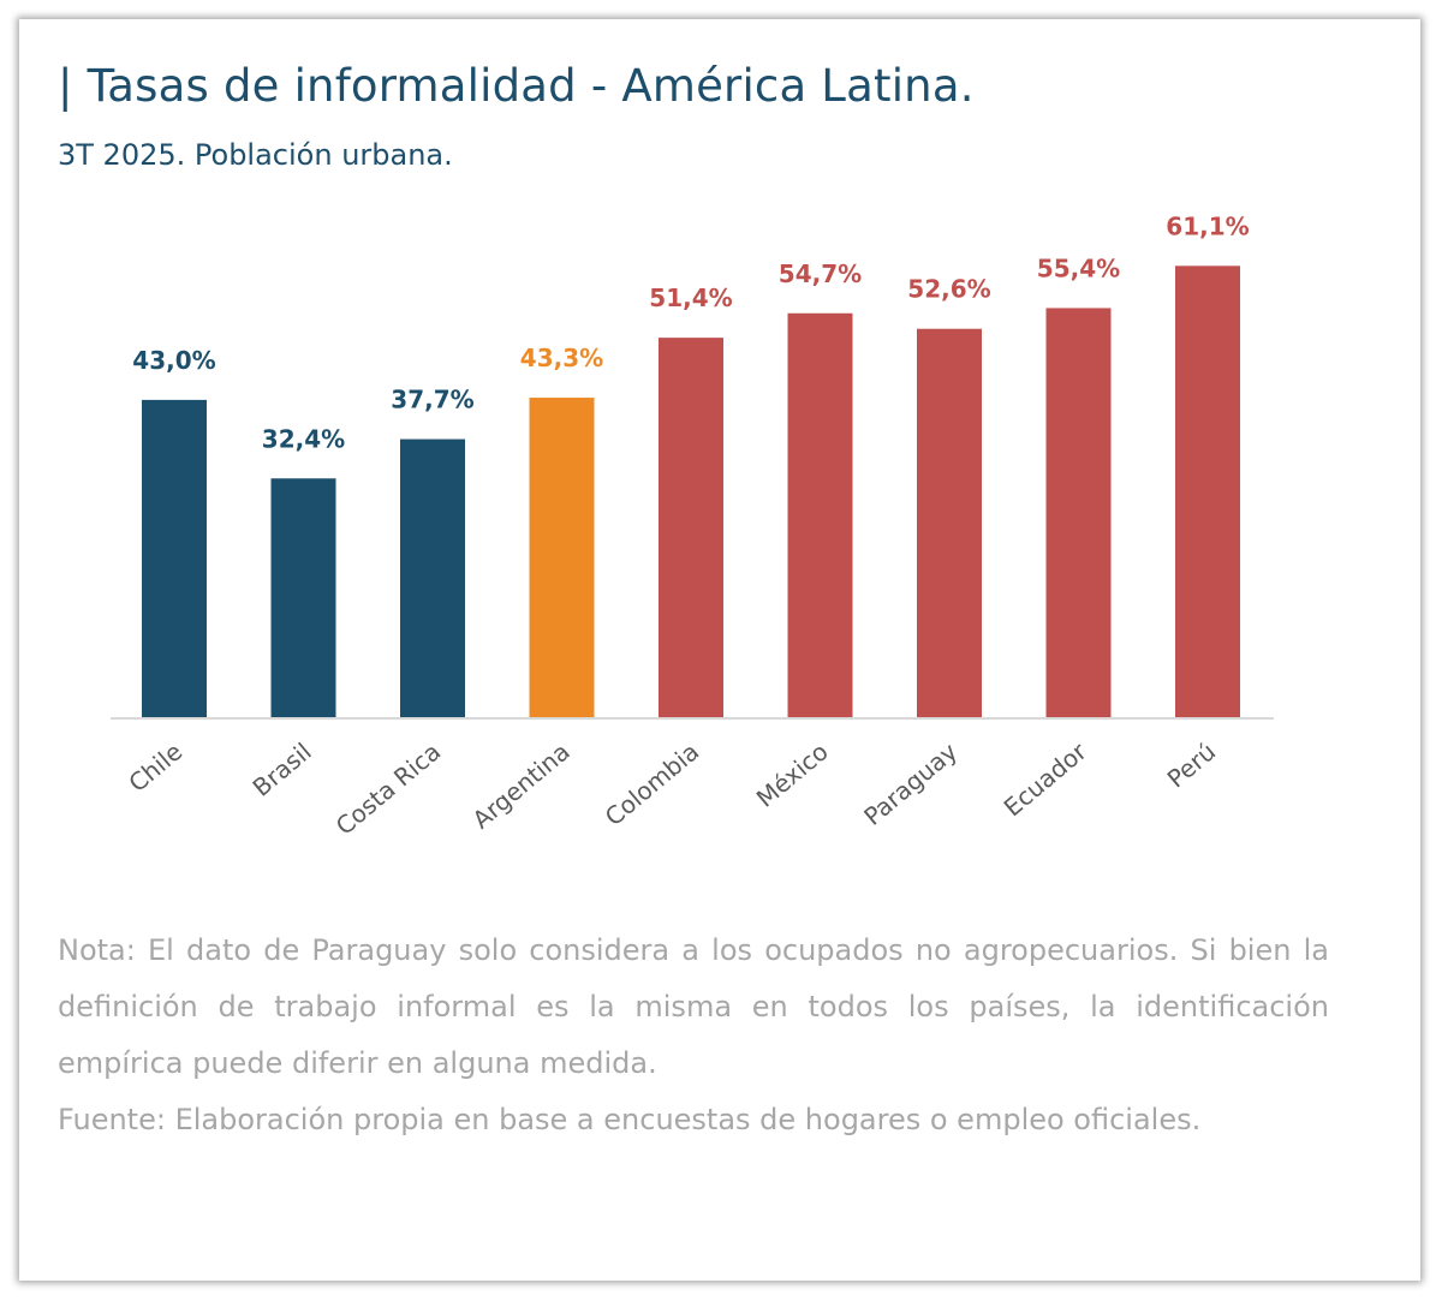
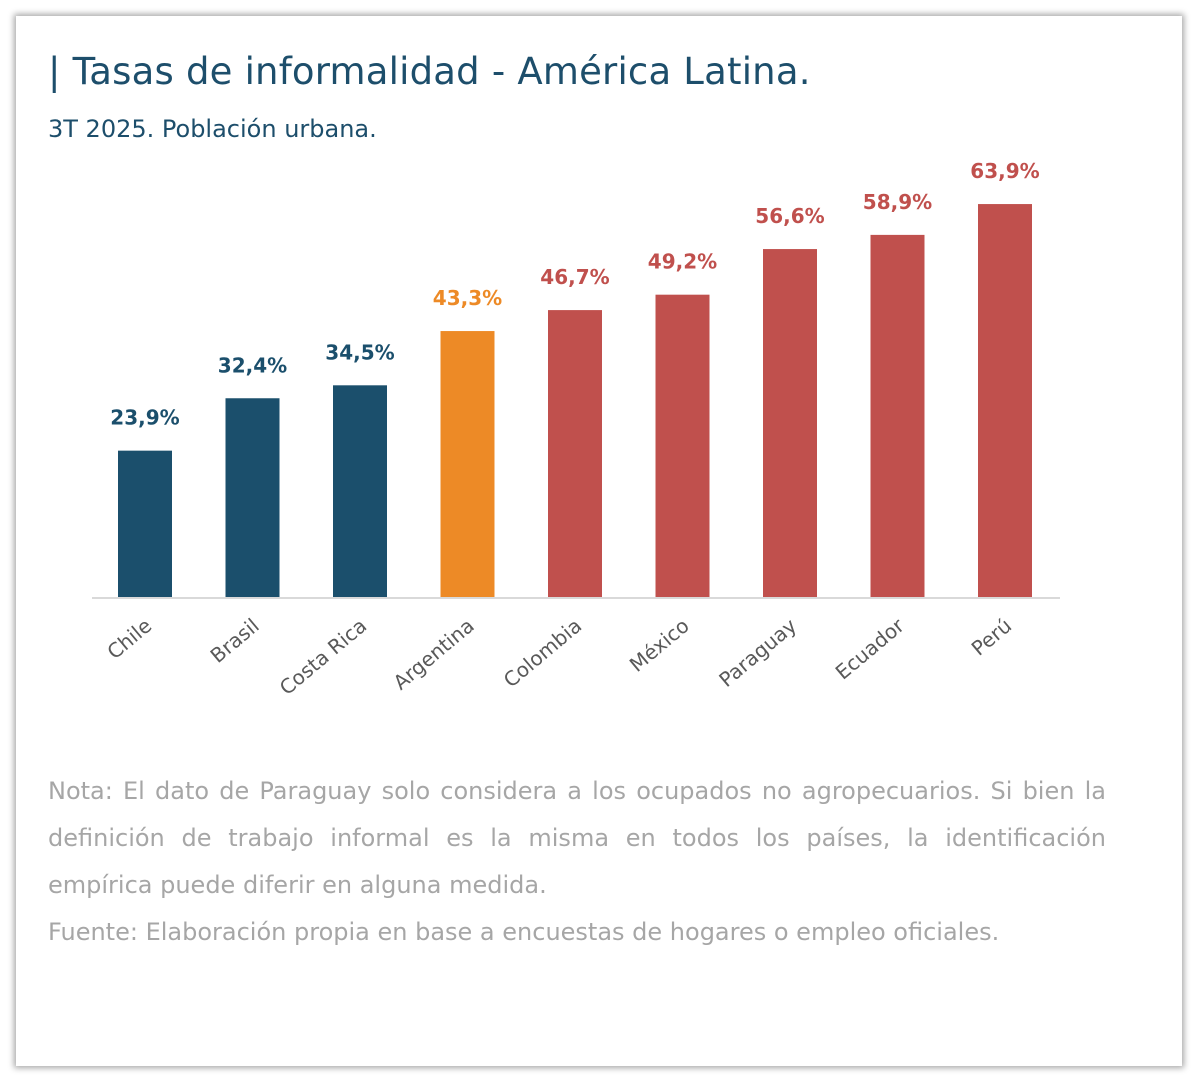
Chile: 43,0% -> 23,9%
Costa Rica: 37,7% -> 34,5%
Colombia: 51,4% -> 46,7%
México: 54,7% -> 49,2%
Paraguay: 52,6% -> 56,6%
Ecuador: 55,4% -> 58,9%
Perú: 61,1% -> 63,9%
